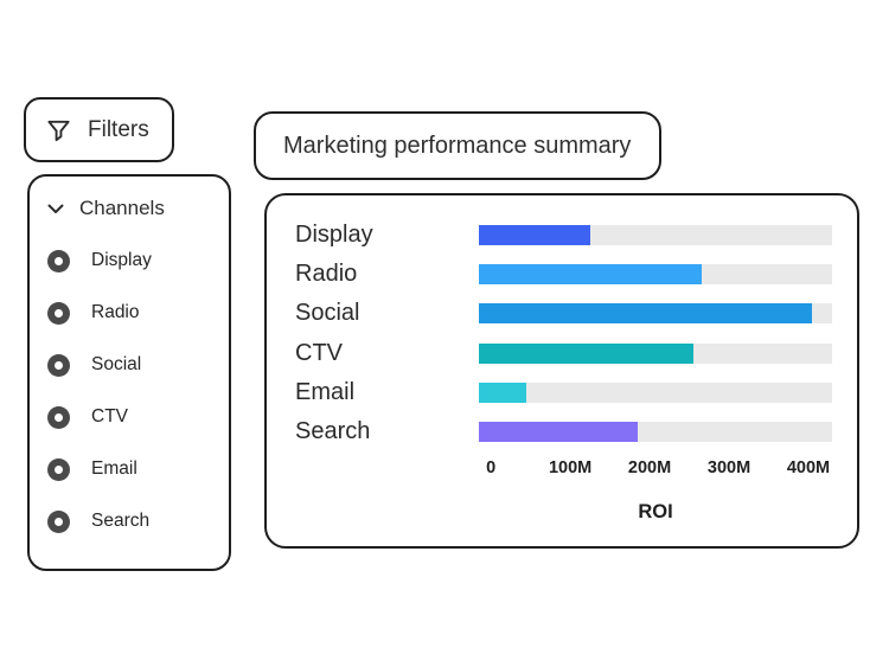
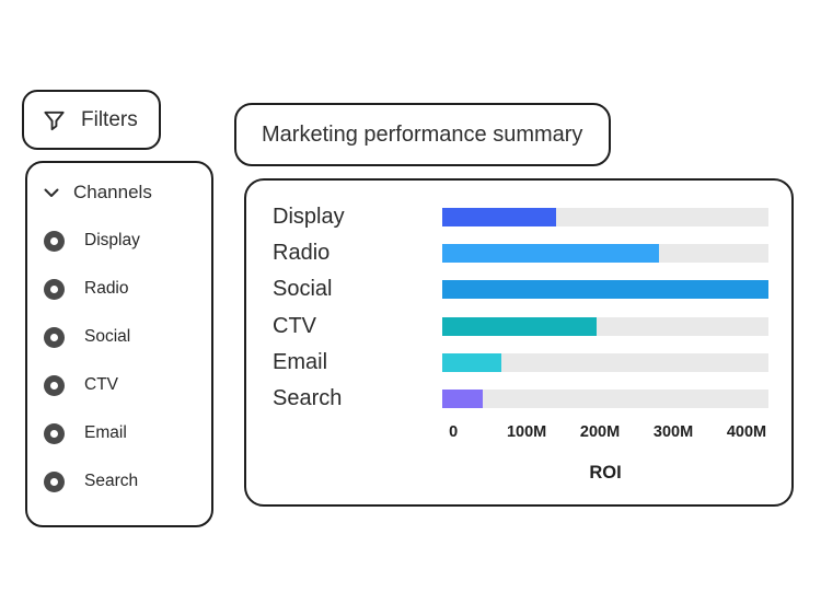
Display: 140M -> 160M
Radio: 280M -> 300M
Social: 420M -> 440M
CTV: 270M -> 210M
Email: 60M -> 80M
Search: 200M -> 60M
